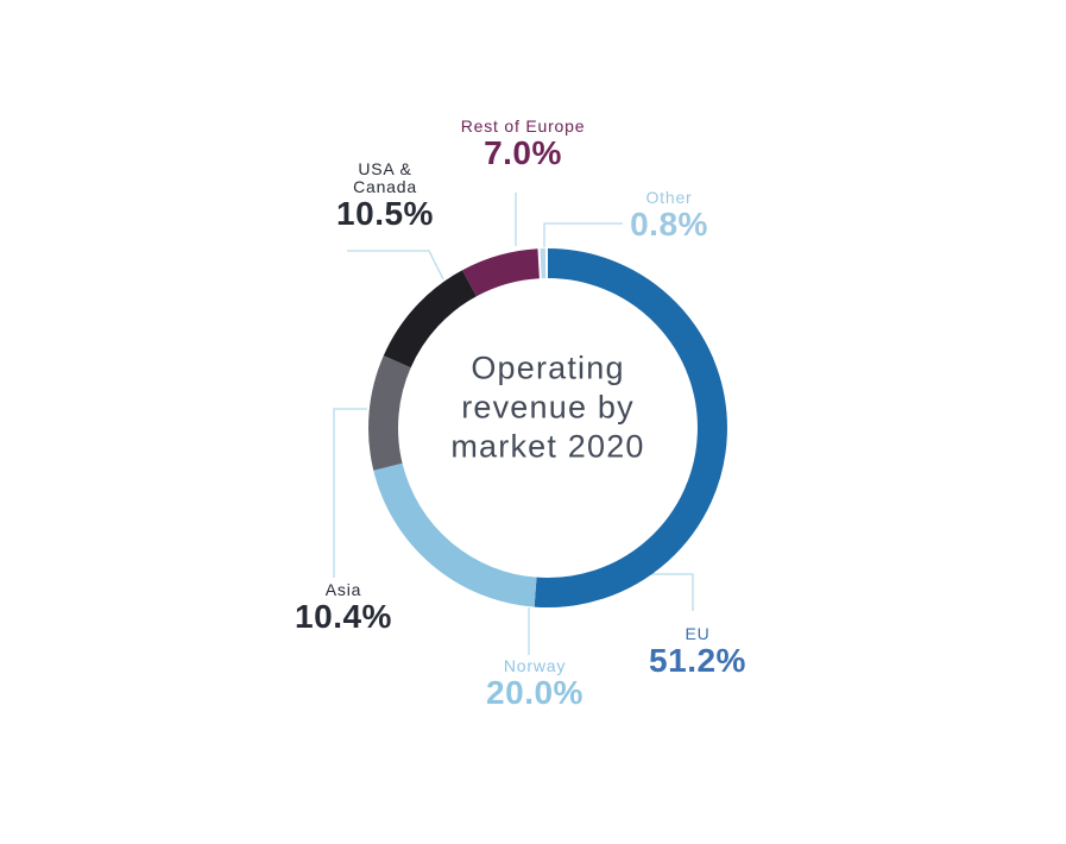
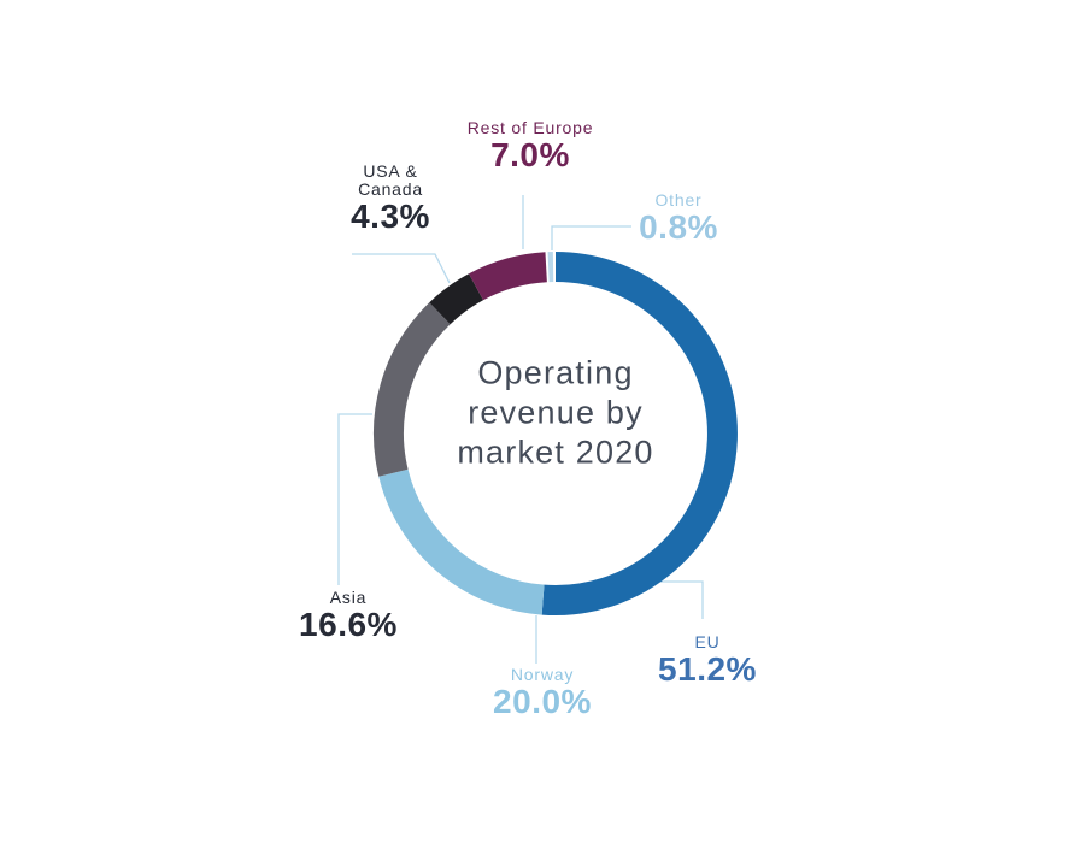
Asia: 10.4% -> 16.6%
USA & Canada: 10.5% -> 4.3%
